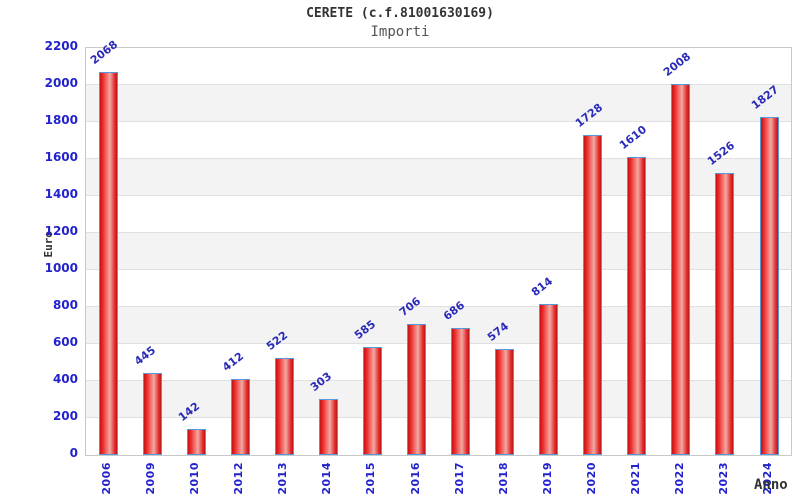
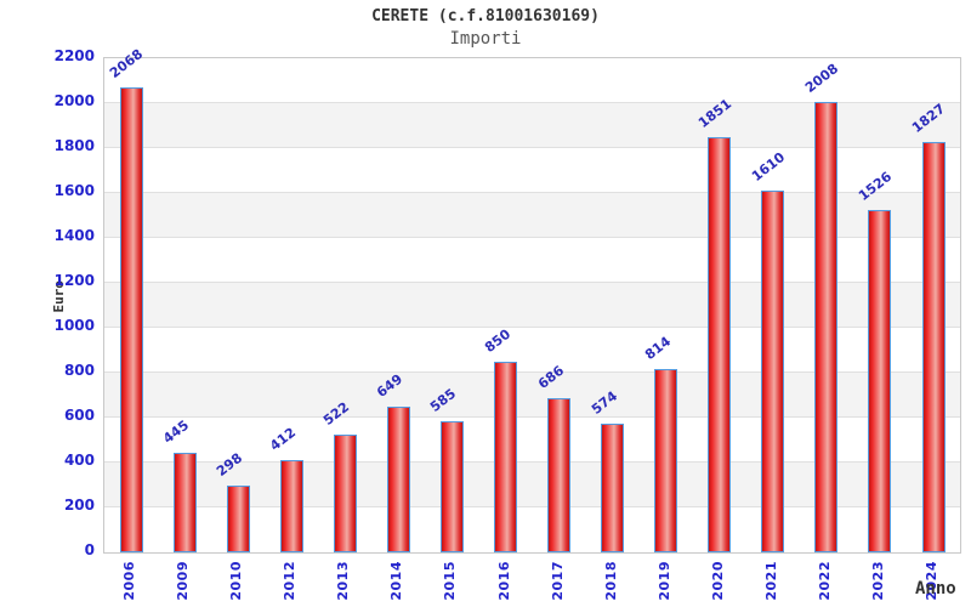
2010: 142 -> 298
2014: 303 -> 649
2016: 706 -> 850
2020: 1728 -> 1851
